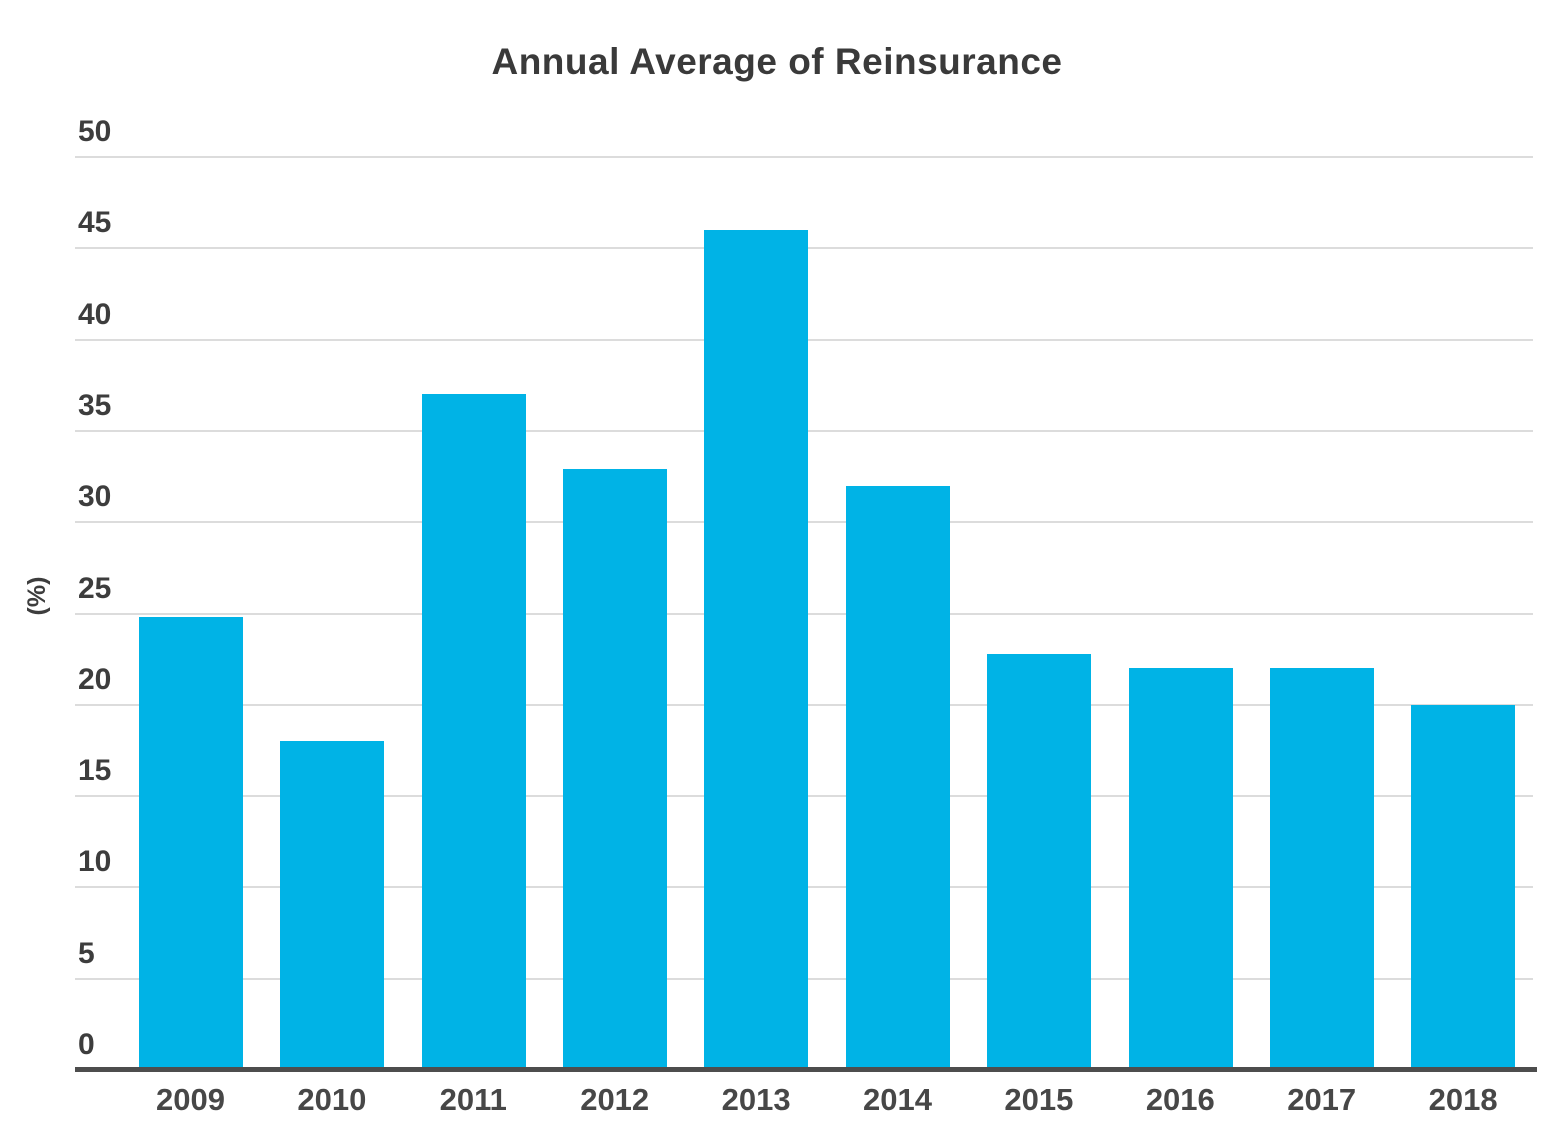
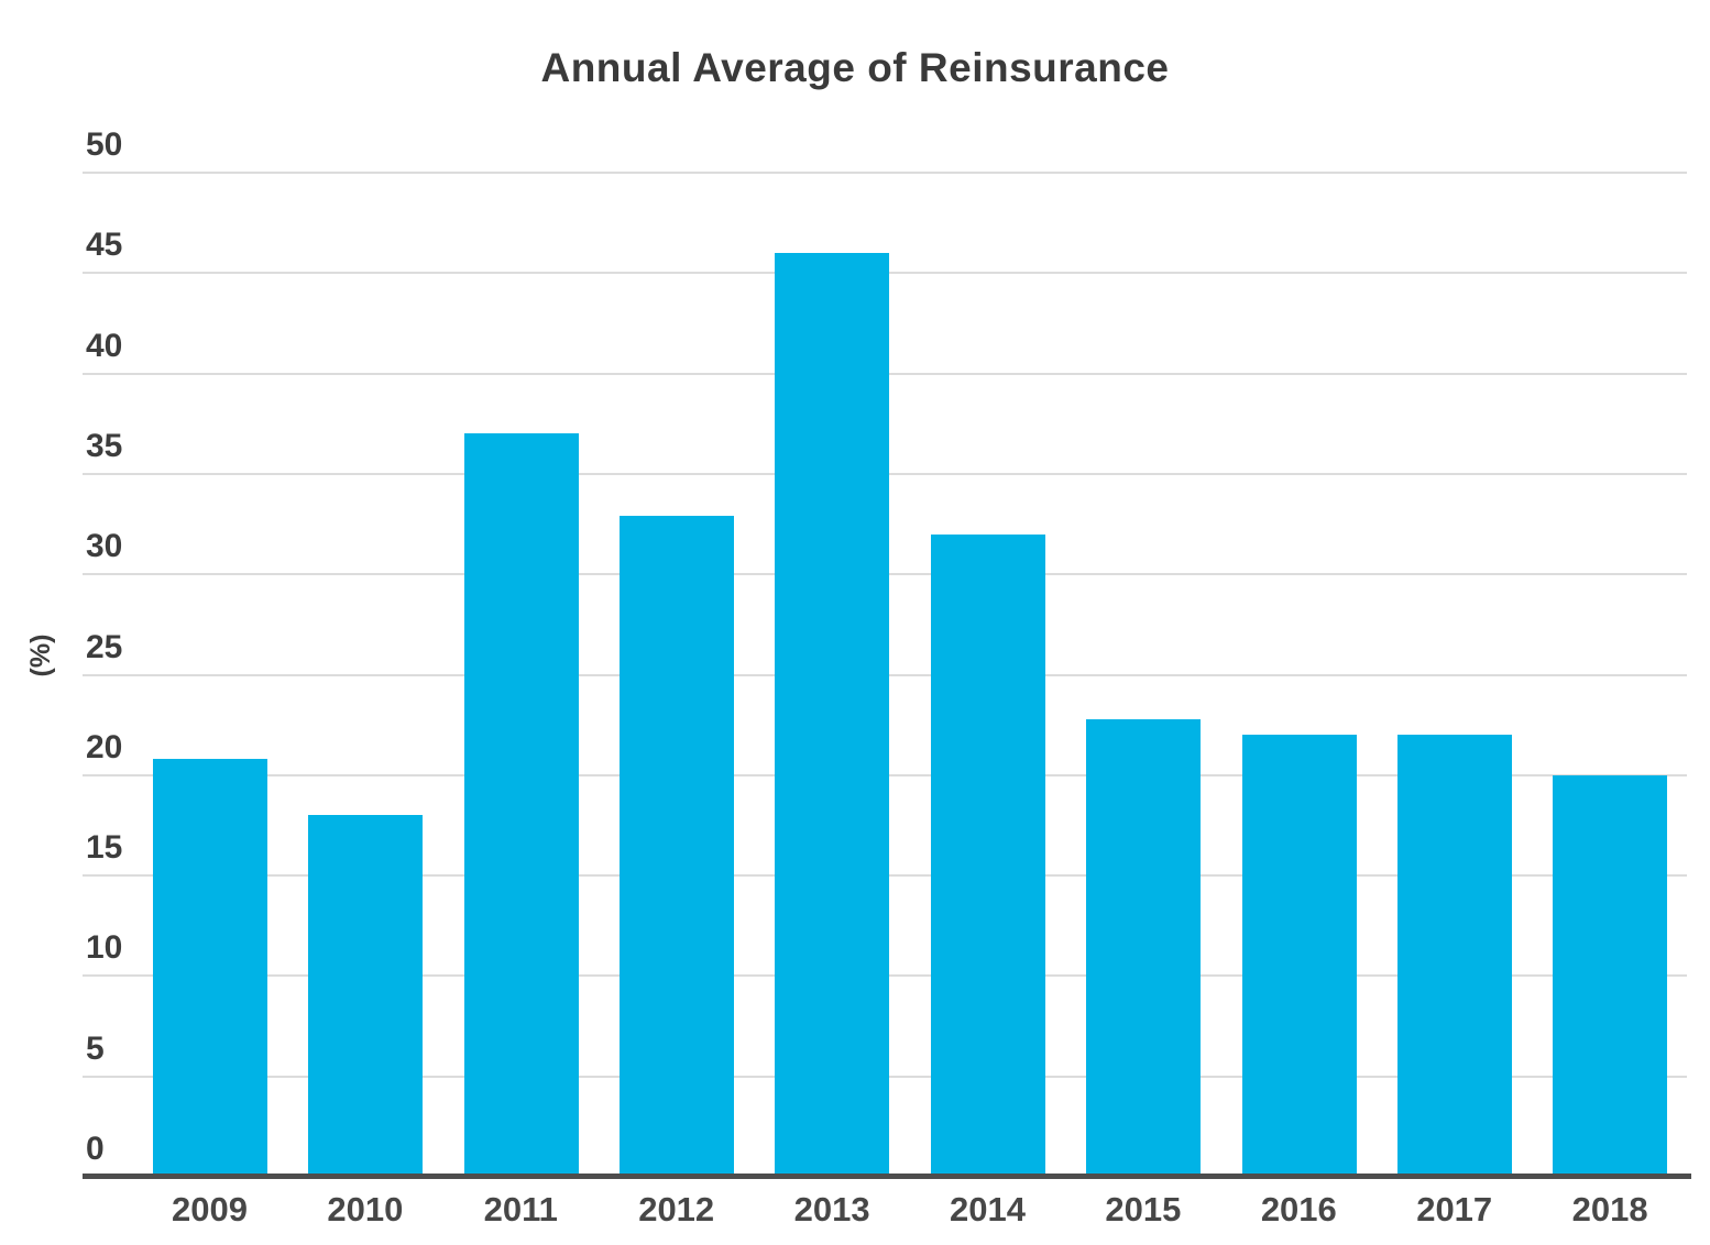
2009: 24.8 -> 20.8
